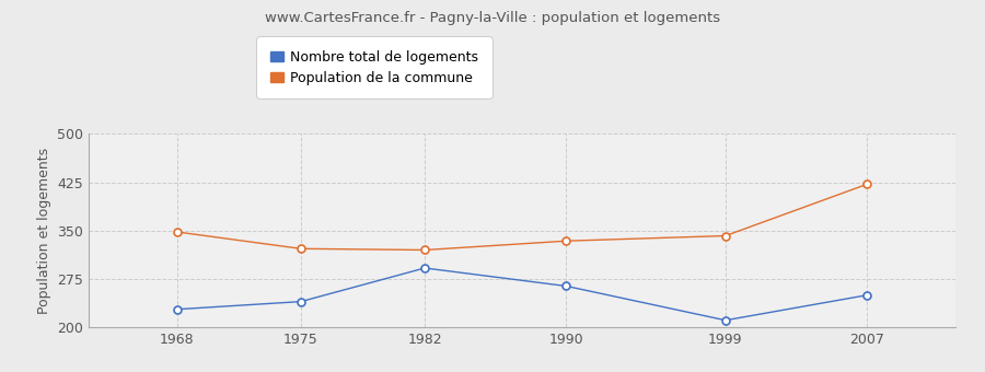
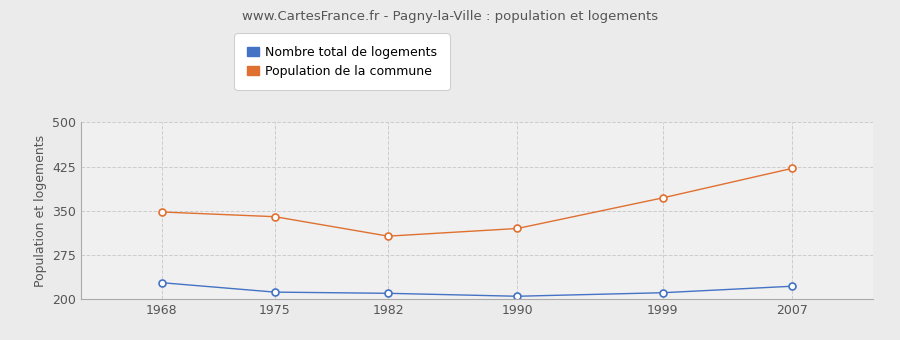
Nombre total de logements/1975: 240 -> 212
Population de la commune/1975: 322 -> 340
Nombre total de logements/1982: 292 -> 210
Population de la commune/1982: 320 -> 307
Nombre total de logements/1990: 264 -> 205
Population de la commune/1990: 334 -> 320
Population de la commune/1999: 342 -> 372
Nombre total de logements/2007: 250 -> 222
